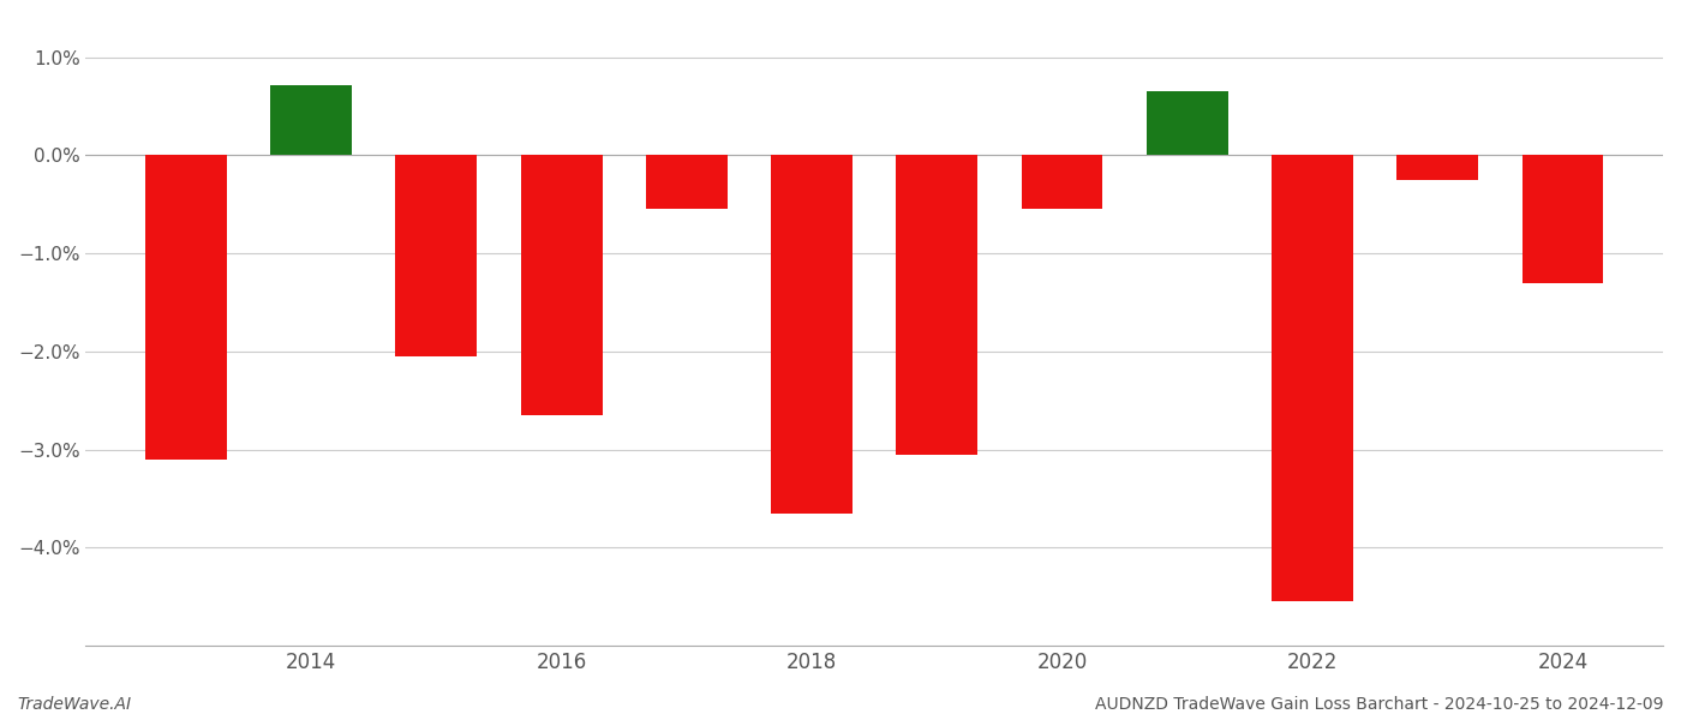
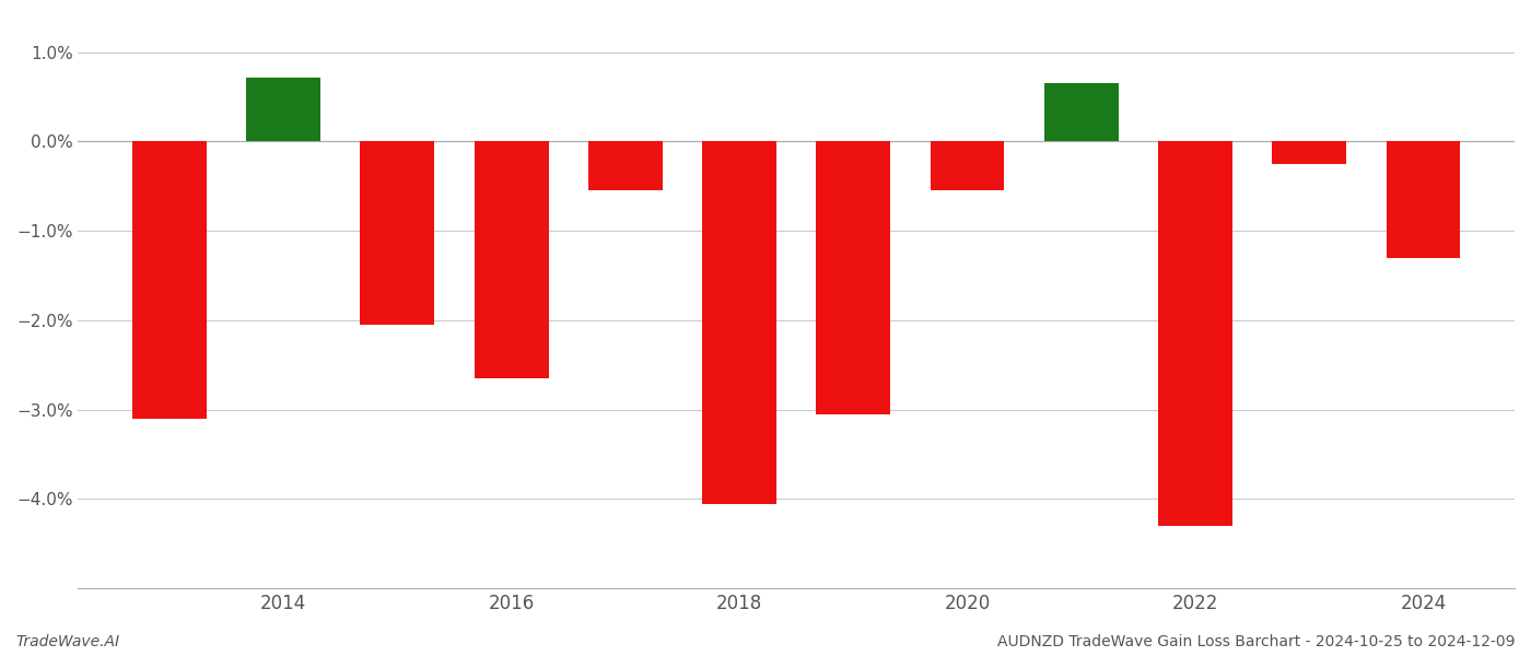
2018: -3.65% -> -4.06%
2022: -4.55% -> -4.30%
